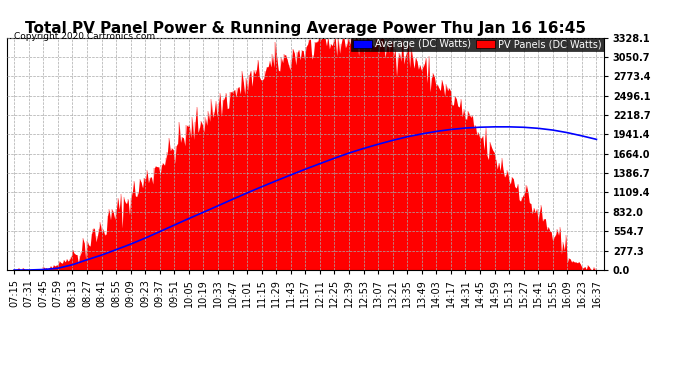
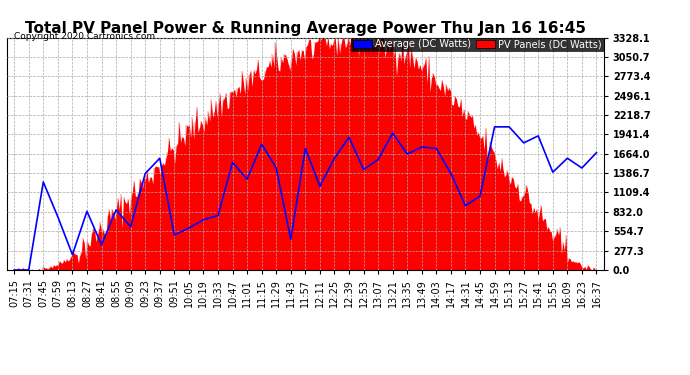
Average (DC Watts)/07:45: 10 -> 1260
Average (DC Watts)/07:59: 20 -> 760
Average (DC Watts)/08:13: 80 -> 220
Average (DC Watts)/08:27: 150 -> 840
Average (DC Watts)/08:41: 210 -> 360
Average (DC Watts)/08:55: 290 -> 860
Average (DC Watts)/09:09: 370 -> 620
Average (DC Watts)/09:23: 460 -> 1380
Average (DC Watts)/09:37: 550 -> 1600
Average (DC Watts)/09:51: 640 -> 500
Average (DC Watts)/10:05: 740 -> 600
Average (DC Watts)/10:19: 830 -> 720
Average (DC Watts)/10:33: 920 -> 780
Average (DC Watts)/10:47: 1010 -> 1540
Average (DC Watts)/11:01: 1100 -> 1300
Average (DC Watts)/11:15: 1190 -> 1800
Average (DC Watts)/11:29: 1280 -> 1460
Average (DC Watts)/11:43: 1360 -> 440
Average (DC Watts)/11:57: 1440 -> 1740
Average (DC Watts)/12:11: 1520 -> 1200
Average (DC Watts)/12:39: 1670 -> 1900
Average (DC Watts)/12:53: 1740 -> 1440
Average (DC Watts)/13:07: 1800 -> 1580
Average (DC Watts)/13:21: 1860 -> 1960
Average (DC Watts)/13:35: 1910 -> 1660
Average (DC Watts)/13:49: 1950 -> 1760
Average (DC Watts)/14:03: 1980 -> 1740
Average (DC Watts)/14:17: 2010 -> 1380
Average (DC Watts)/14:31: 2030 -> 920
Average (DC Watts)/14:45: 2040 -> 1060
Average (DC Watts)/15:27: 2040 -> 1820
Average (DC Watts)/15:41: 2030 -> 1920
Average (DC Watts)/15:55: 2000 -> 1400
Average (DC Watts)/16:09: 1970 -> 1600
Average (DC Watts)/16:23: 1920 -> 1460
Average (DC Watts)/16:37: 1870 -> 1680
